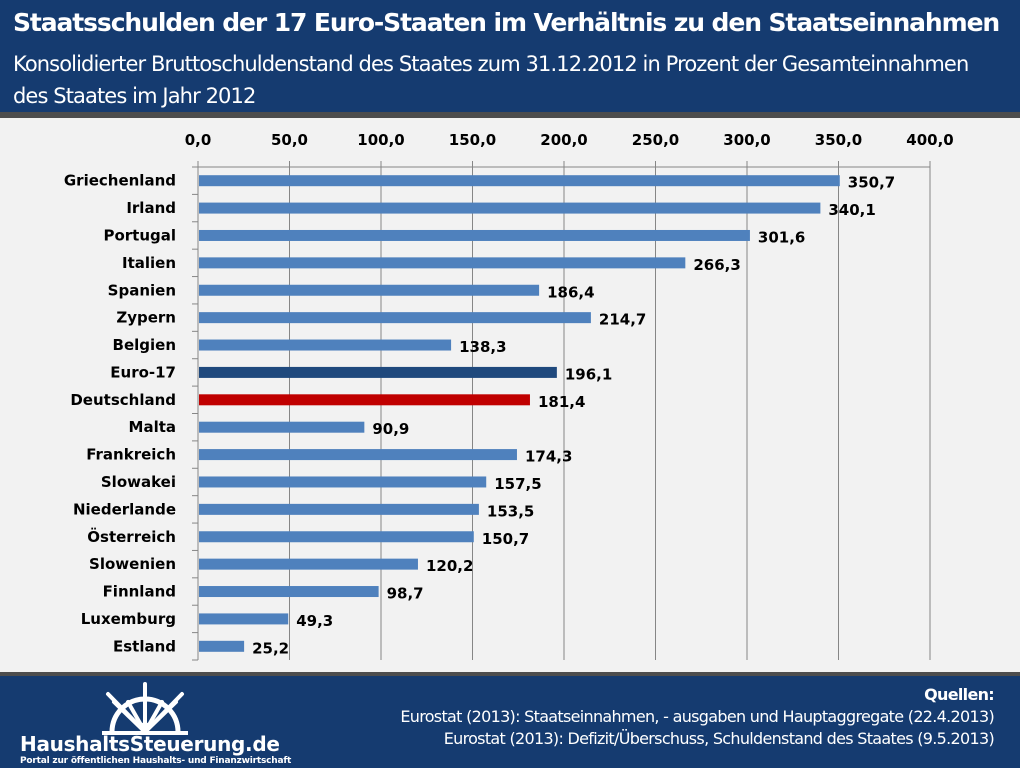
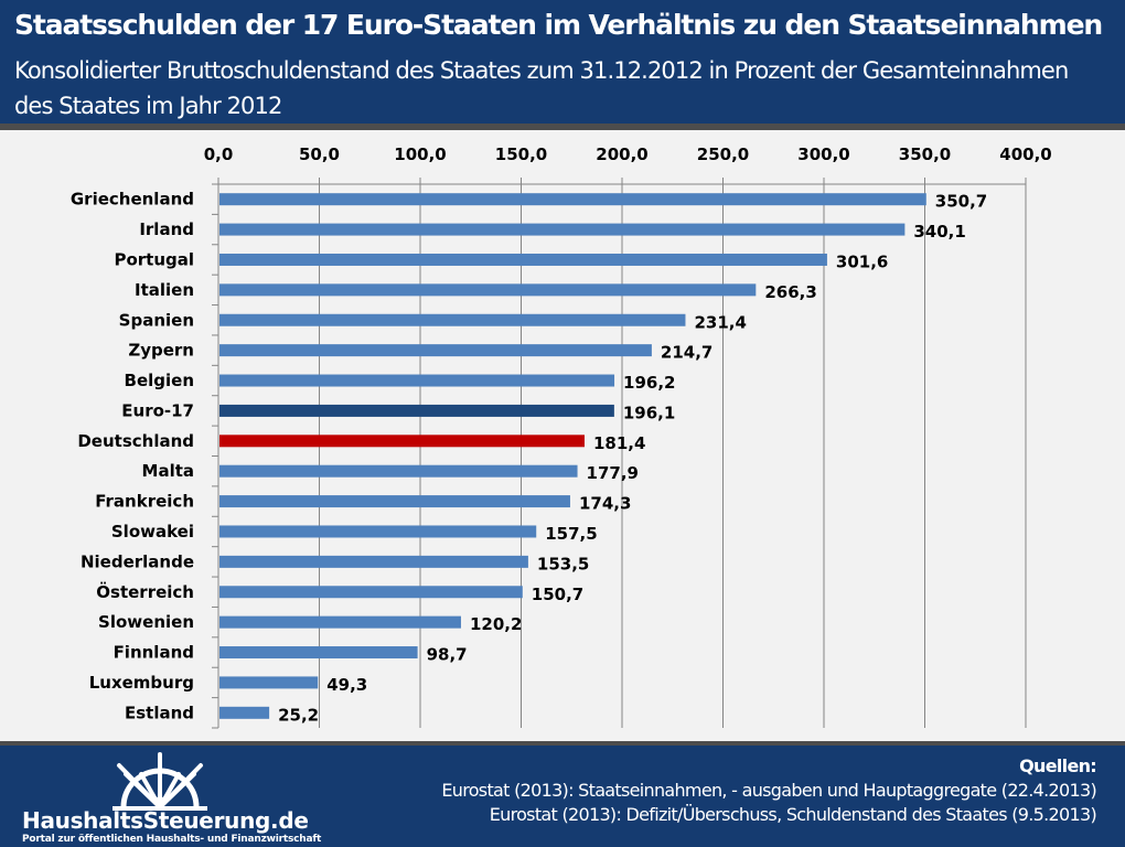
Spanien: 186,4 -> 231,4
Belgien: 138,3 -> 196,2
Malta: 90,9 -> 177,9
